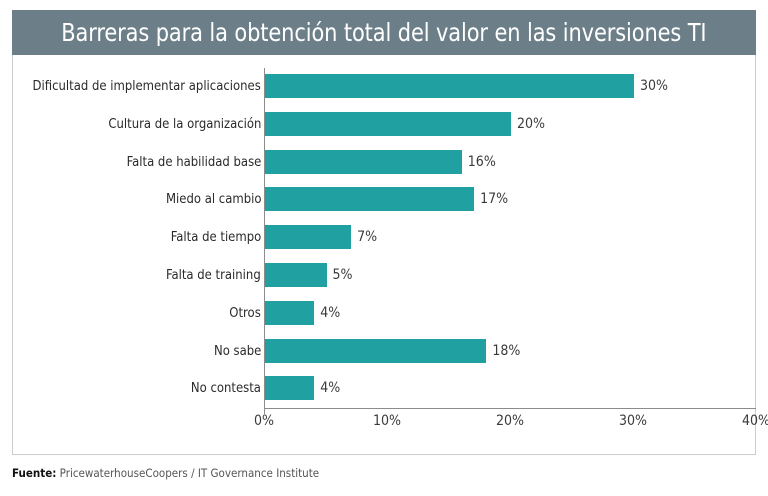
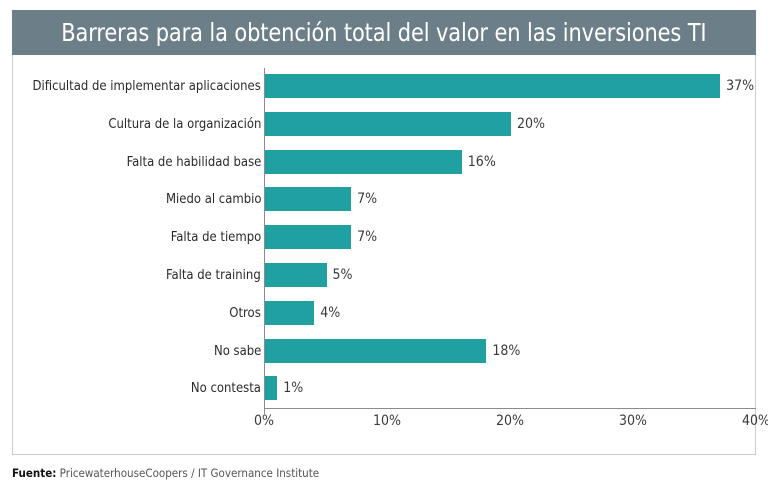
Dificultad de implementar aplicaciones: 30% -> 37%
Miedo al cambio: 17% -> 7%
No contesta: 4% -> 1%
